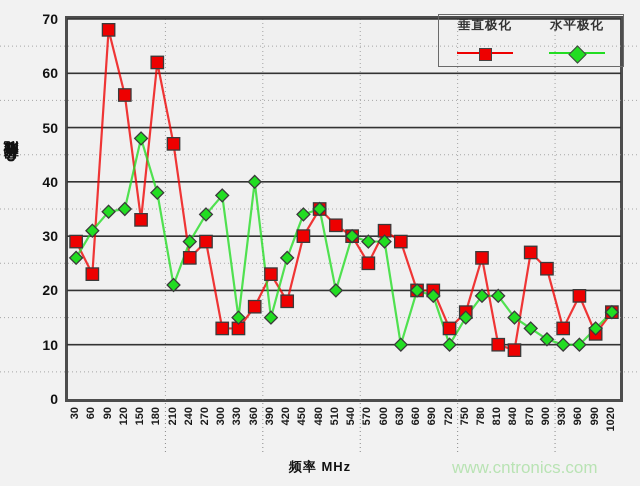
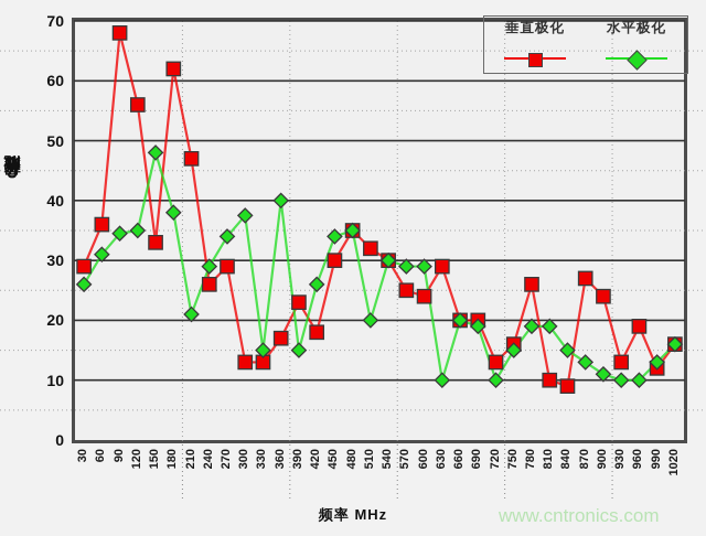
垂直极化/60: 23 -> 36
垂直极化/600: 31 -> 24
